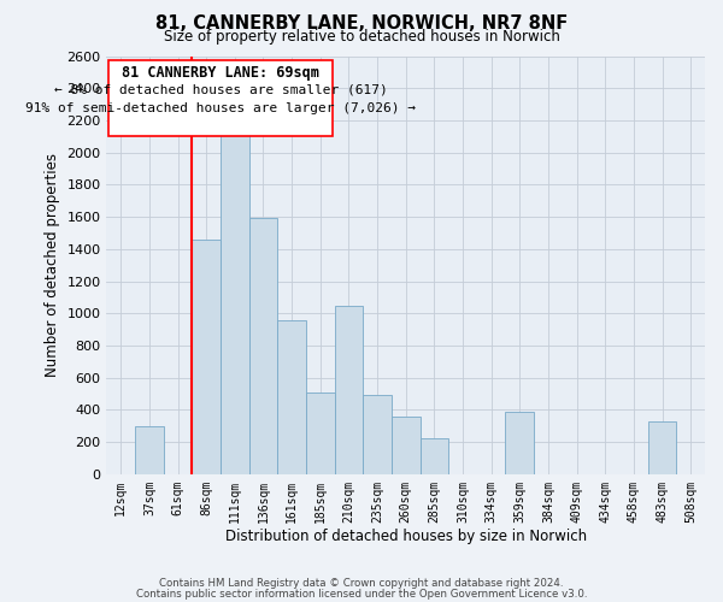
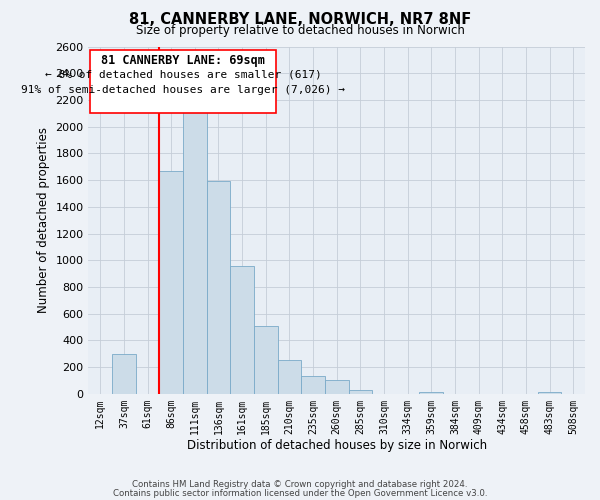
86sqm: 1460 -> 1670
210sqm: 1050 -> 260
235sqm: 490 -> 130
260sqm: 360 -> 100
285sqm: 220 -> 30
359sqm: 390 -> 20
483sqm: 330 -> 20
